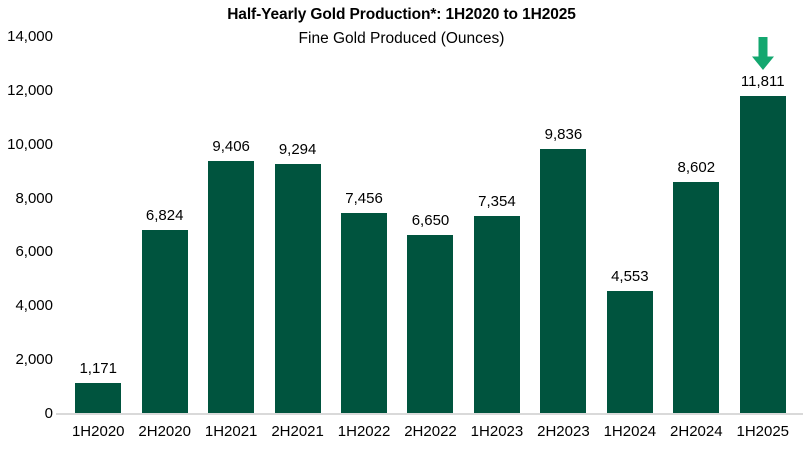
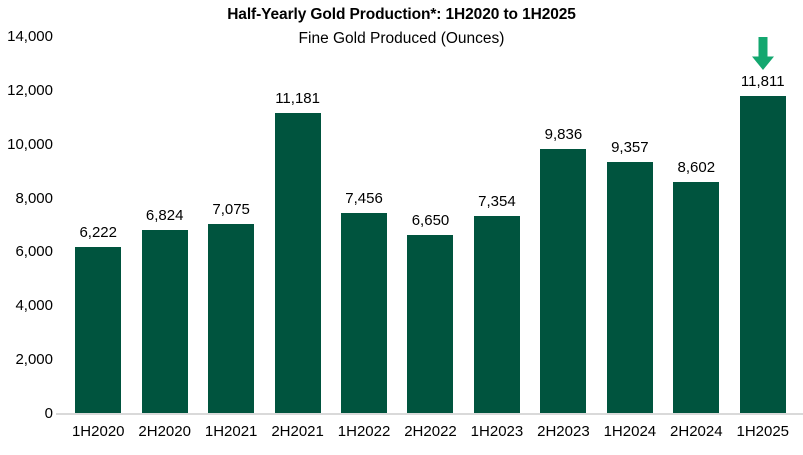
1H2020: 1,171 -> 6,222
1H2021: 9,406 -> 7,075
2H2021: 9,294 -> 11,181
1H2024: 4,553 -> 9,357
